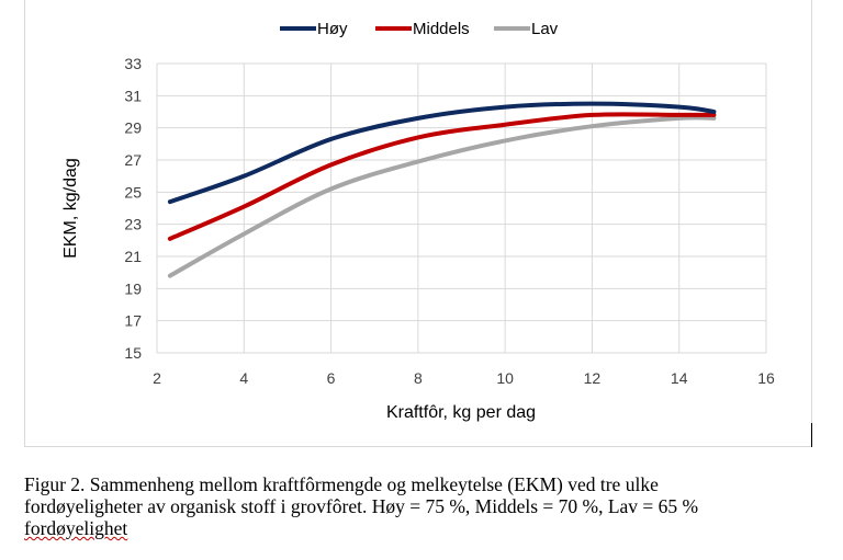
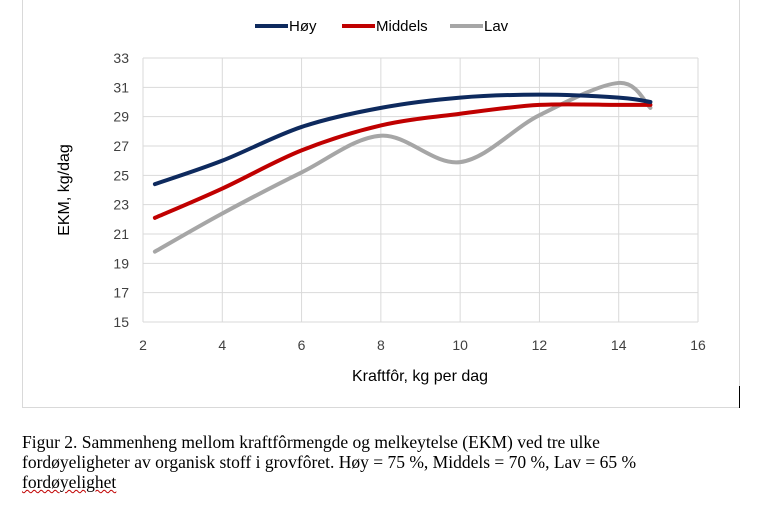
Lav/8: 26.9 -> 27.7
Lav/10: 28.2 -> 25.9
Lav/14: 29.6 -> 31.3
